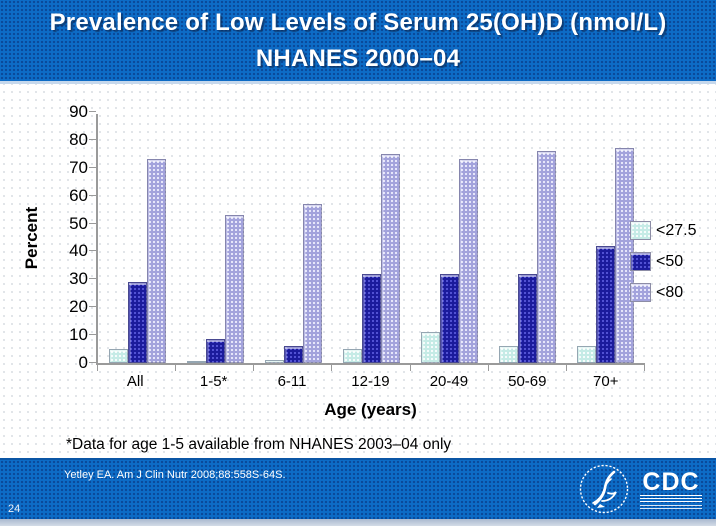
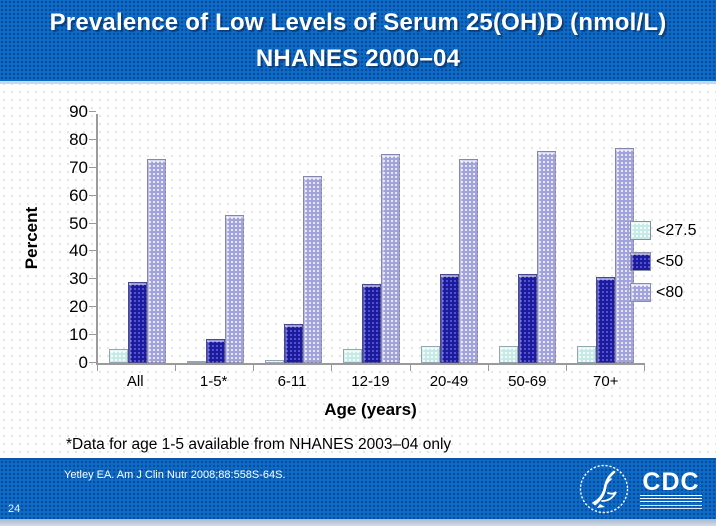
<50/6-11: 6 -> 14
<80/6-11: 57 -> 67
<50/12-19: 32 -> 28
<27.5/20-49: 11 -> 6
<50/70+: 42 -> 31
